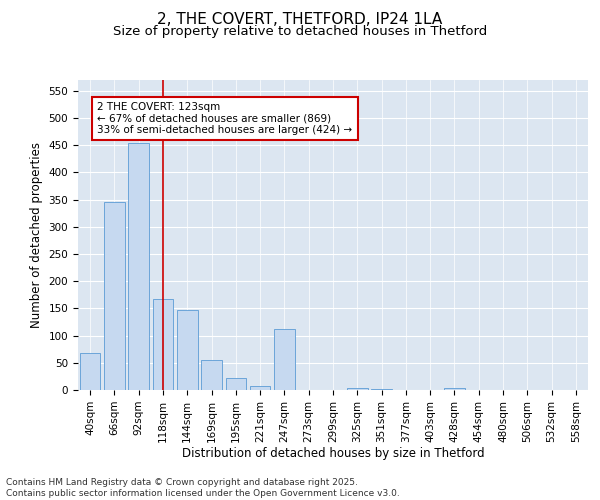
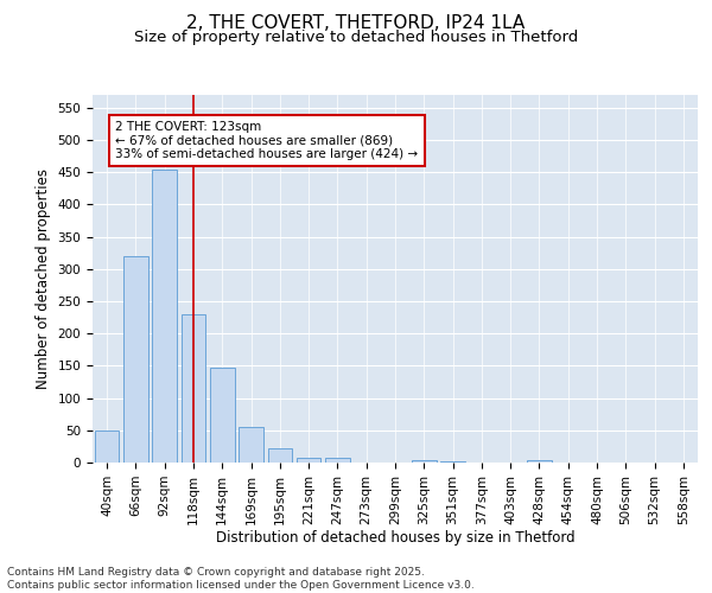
40sqm: 68 -> 50
66sqm: 346 -> 320
118sqm: 168 -> 230
247sqm: 112 -> 8
